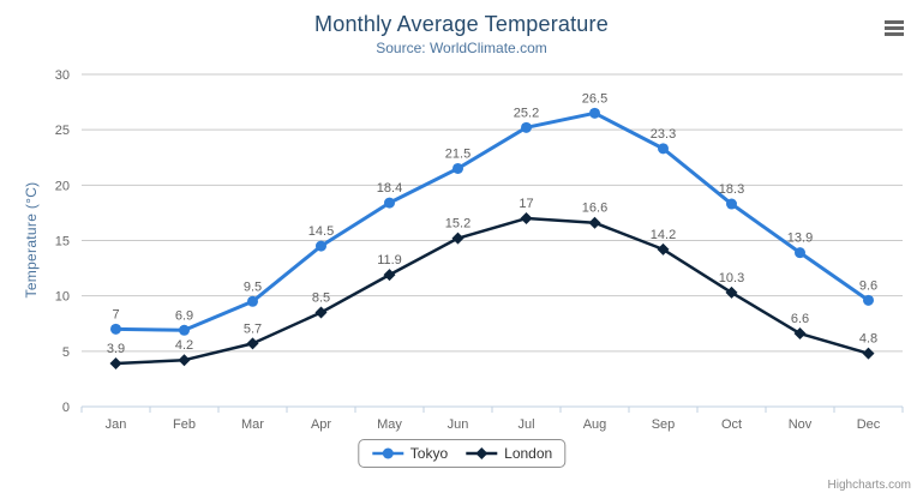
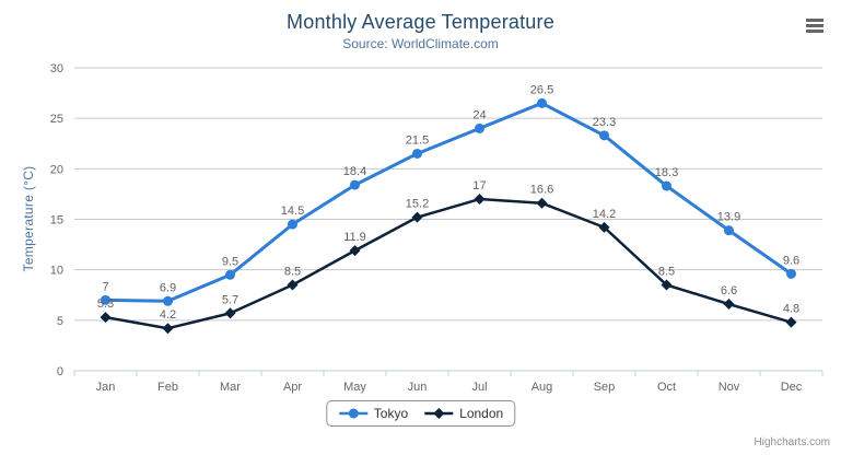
London/Jan: 3.9 -> 5.3
Tokyo/Jul: 25.2 -> 24
London/Oct: 10.3 -> 8.5
